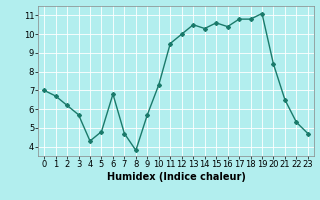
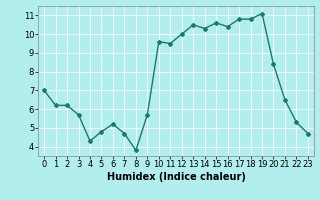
1: 6.7 -> 6.2
6: 6.8 -> 5.2
10: 7.3 -> 9.6
